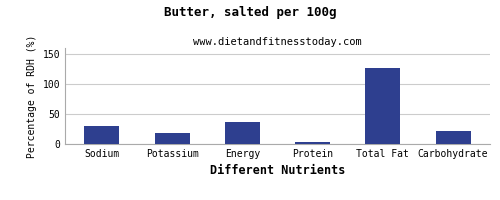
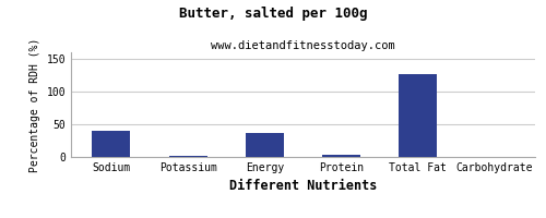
Sodium: 30 -> 40
Potassium: 18 -> 2
Carbohydrate: 22 -> 0
